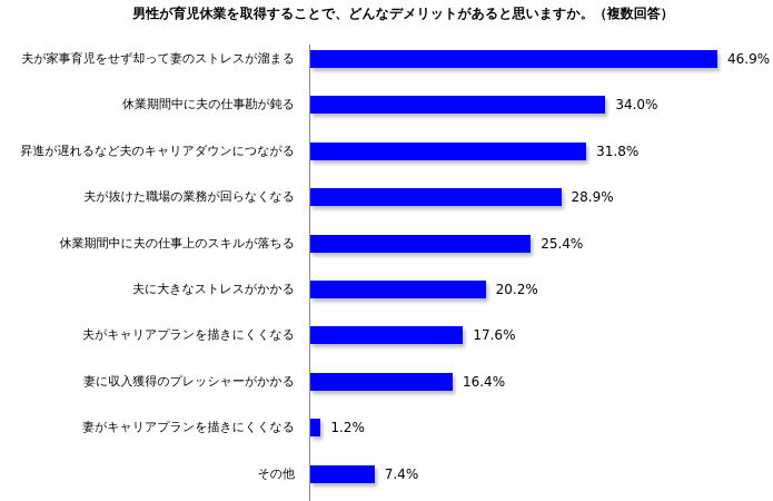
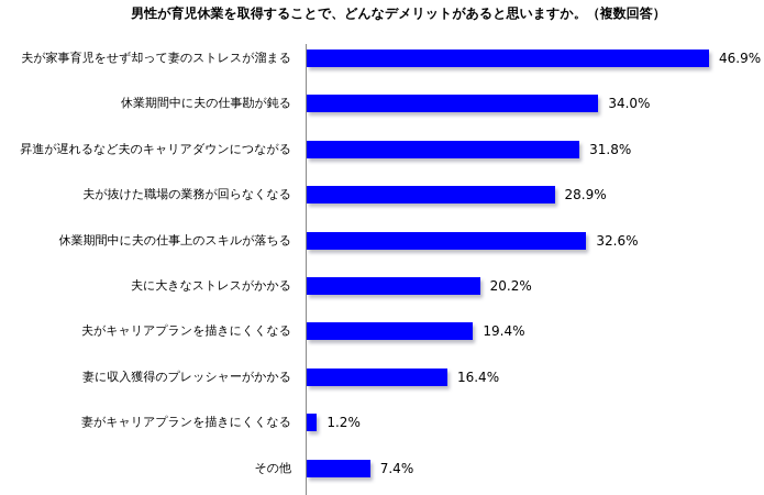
休業期間中に夫の仕事上のスキルが落ちる: 25.4% -> 32.6%
夫がキャリアプランを描きにくくなる: 17.6% -> 19.4%
